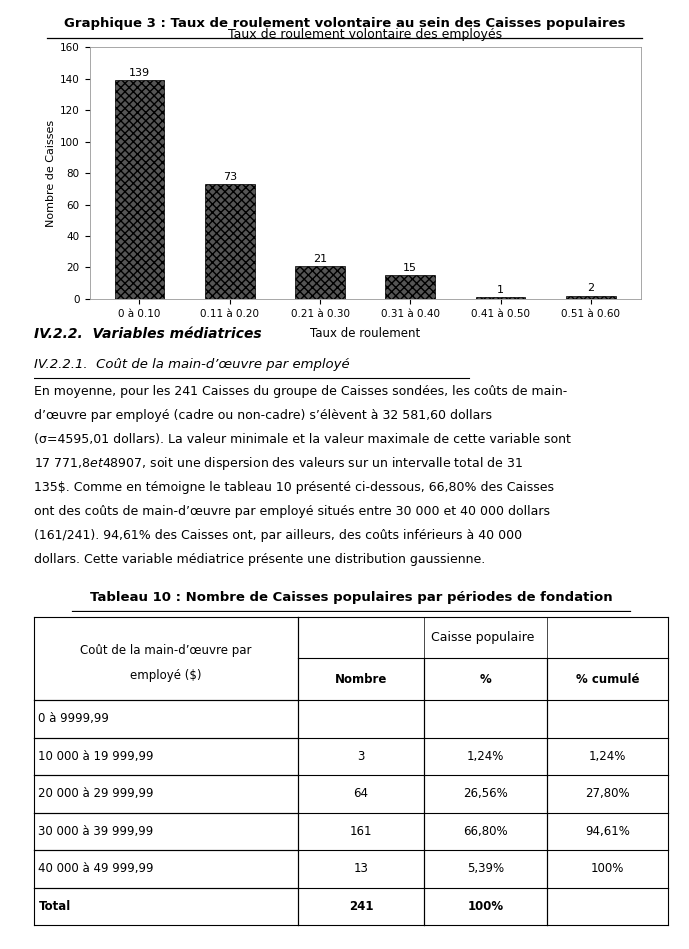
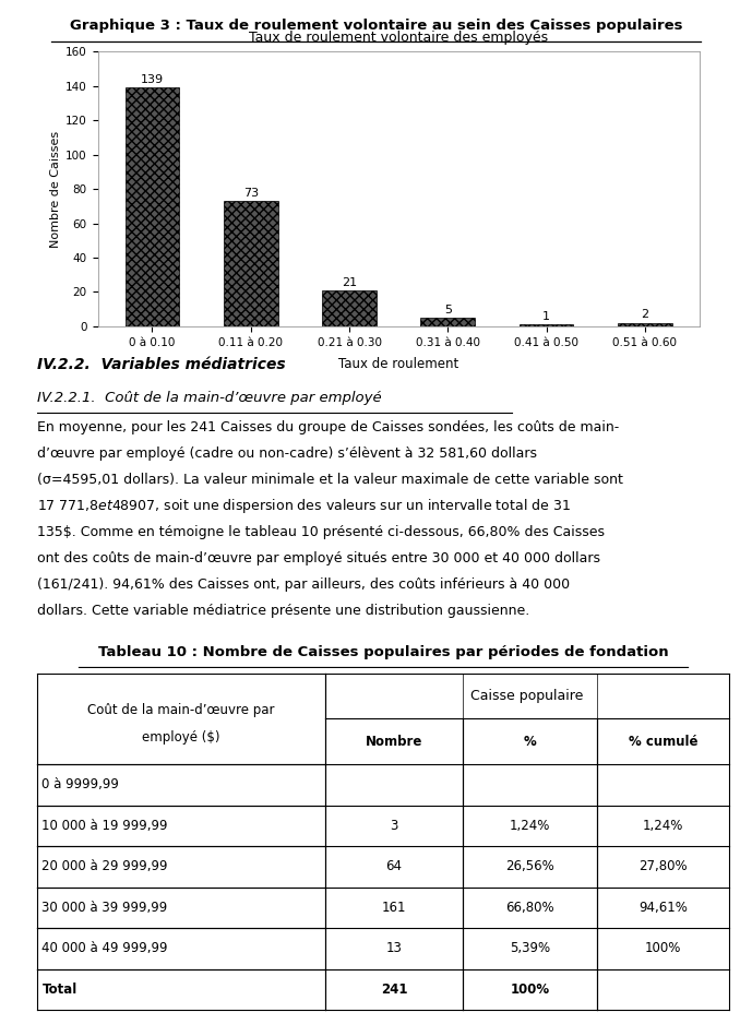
0.31 à 0.40: 15 -> 5
